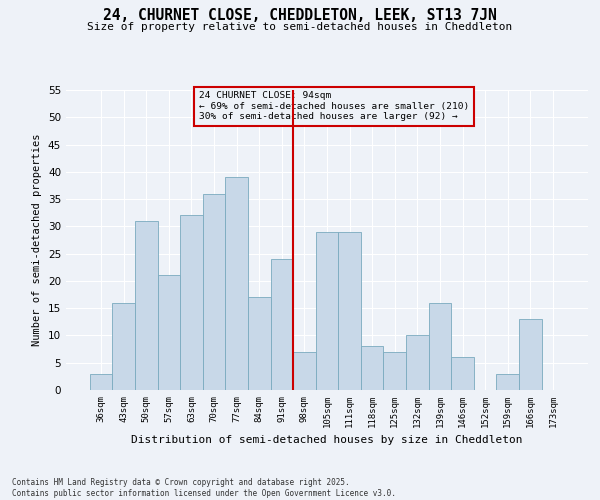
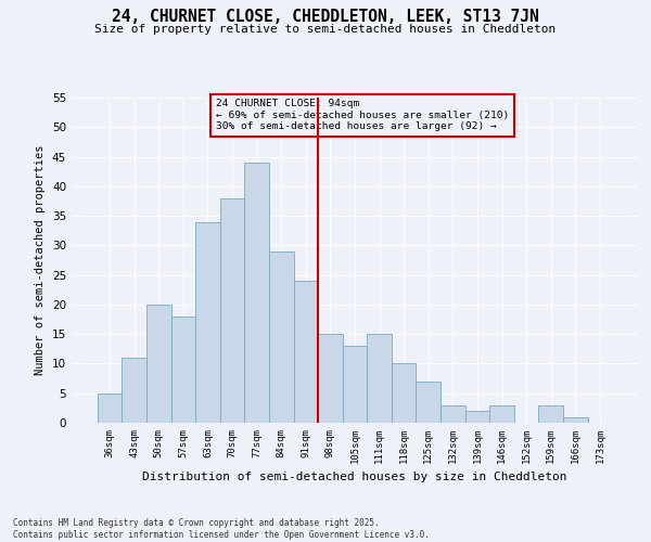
36sqm: 3 -> 5
43sqm: 16 -> 11
50sqm: 31 -> 20
57sqm: 21 -> 18
63sqm: 32 -> 34
70sqm: 36 -> 38
77sqm: 39 -> 44
84sqm: 17 -> 29
98sqm: 7 -> 15
105sqm: 29 -> 13
111sqm: 29 -> 15
118sqm: 8 -> 10
132sqm: 10 -> 3
139sqm: 16 -> 2
146sqm: 6 -> 3
166sqm: 13 -> 1
